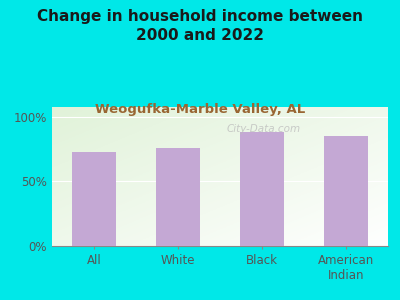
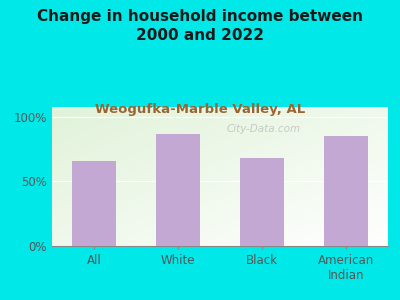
All: 73% -> 66%
White: 76% -> 87%
Black: 88% -> 68%
